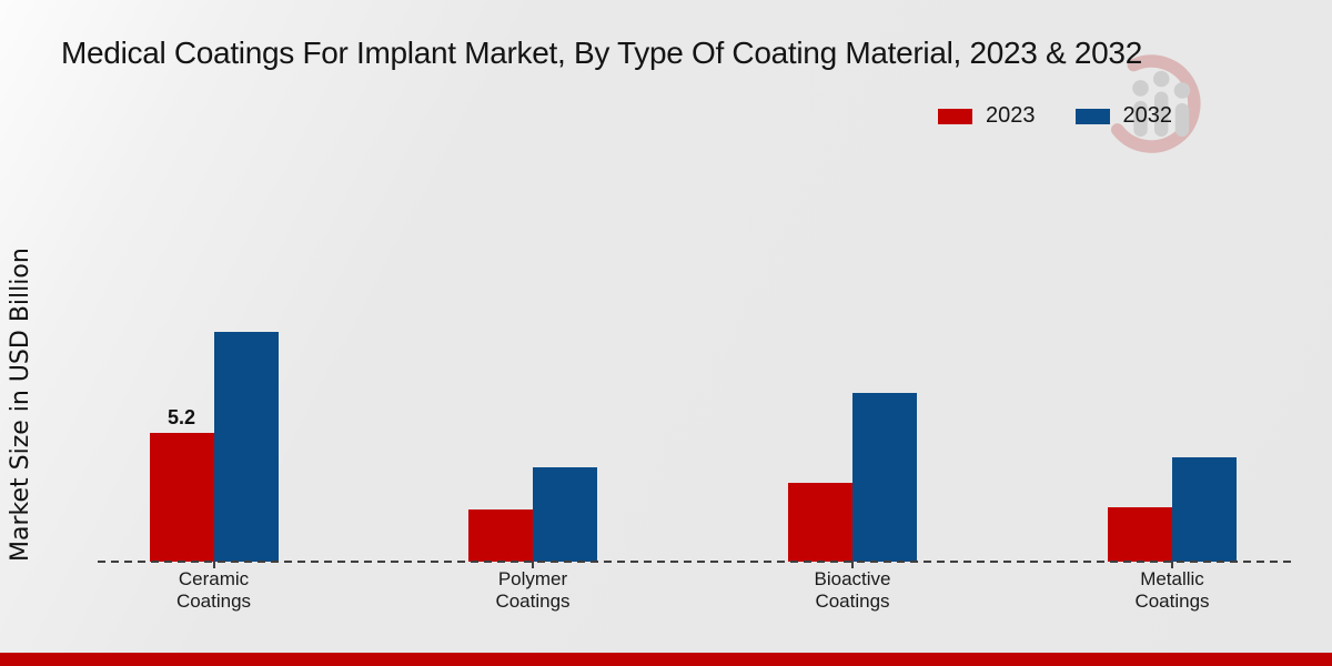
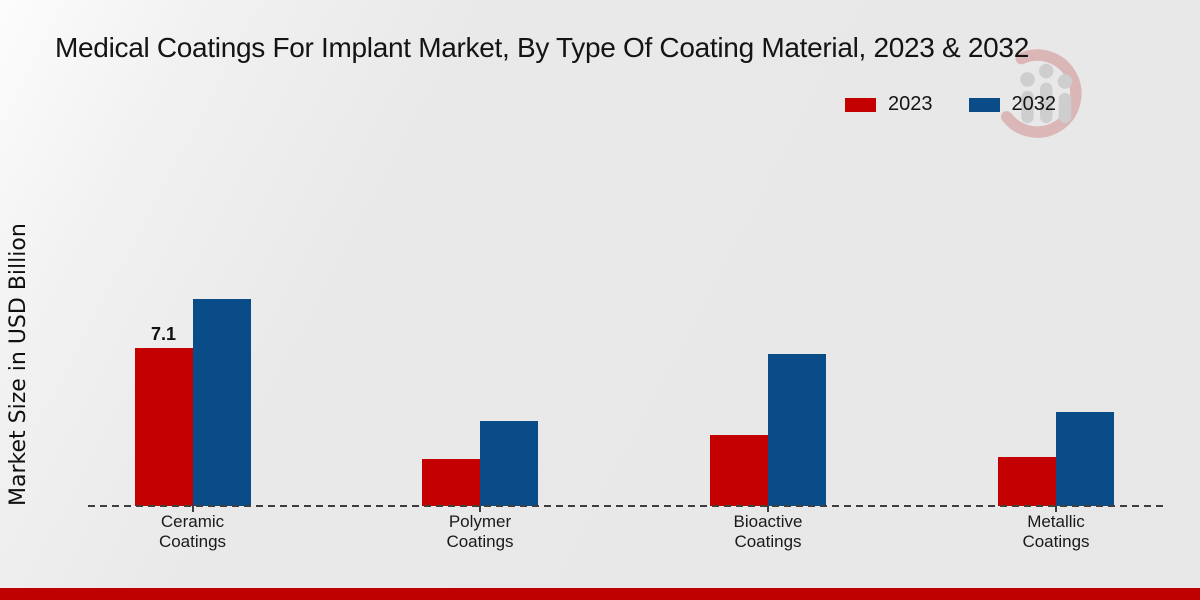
2023/Ceramic Coatings: 5.2 -> 7.1
